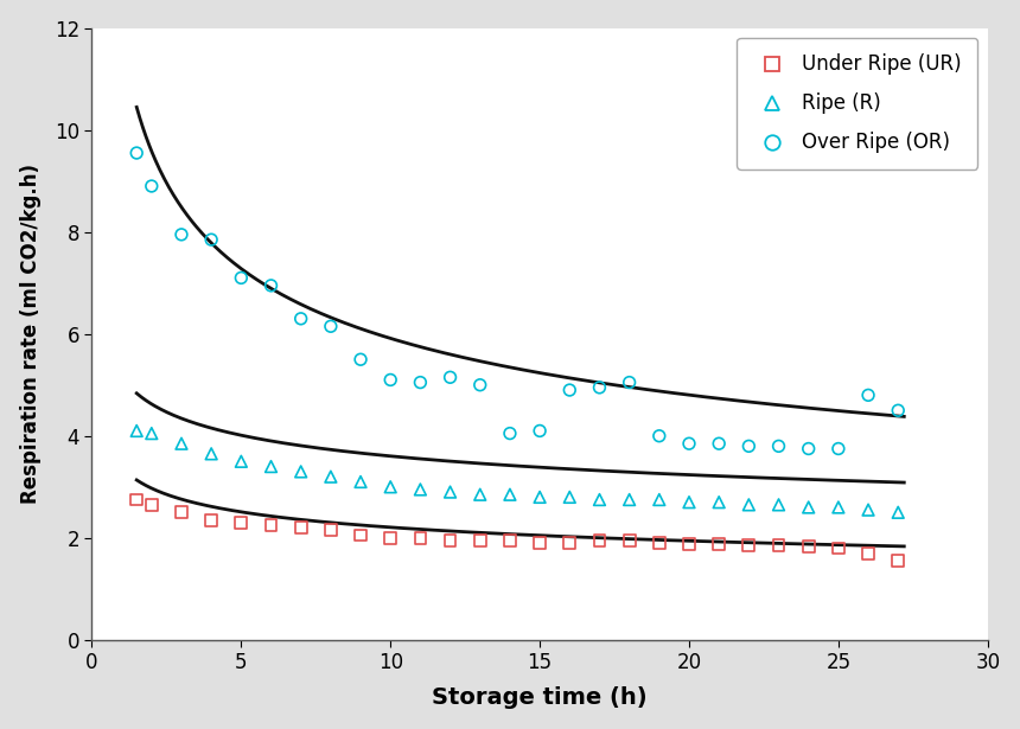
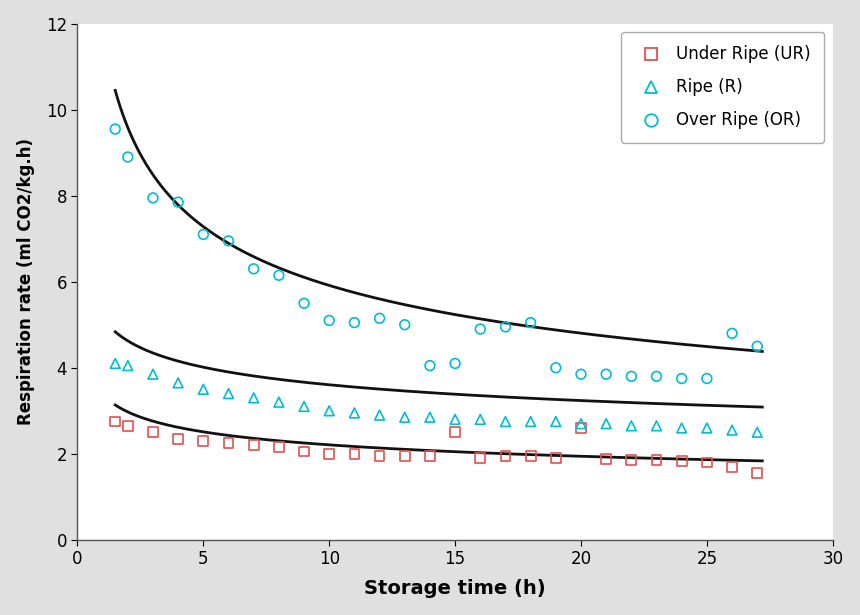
Under Ripe (UR)/15: 1.90 -> 2.50
Under Ripe (UR)/20: 1.88 -> 2.60
